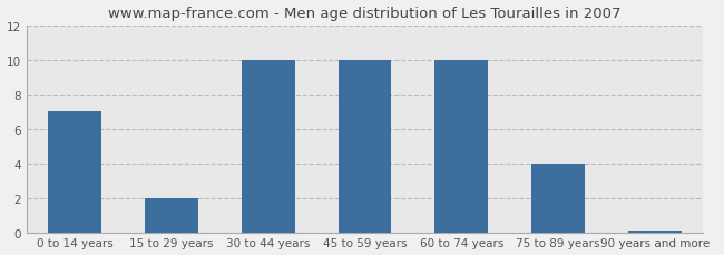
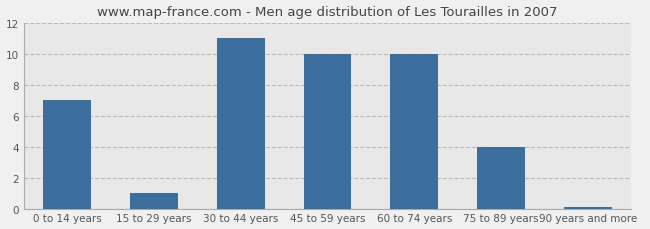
15 to 29 years: 2.0 -> 1.0
30 to 44 years: 10.0 -> 11.0
